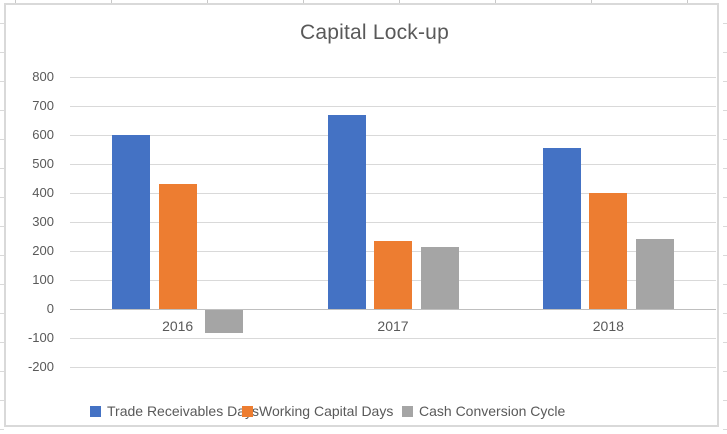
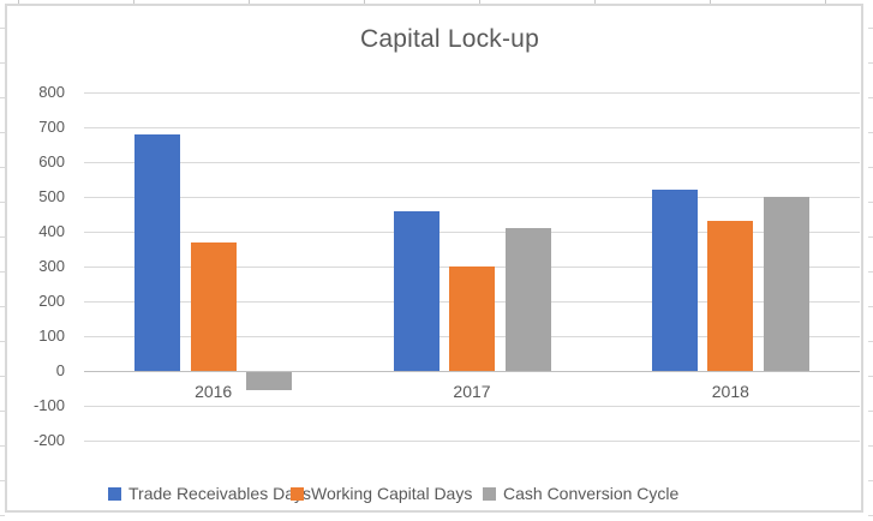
Trade Receivables Days/2016: 600 -> 680
Working Capital Days/2016: 430 -> 370
Cash Conversion Cycle/2016: -80 -> -50
Trade Receivables Days/2017: 670 -> 460
Working Capital Days/2017: 240 -> 300
Cash Conversion Cycle/2017: 220 -> 410
Trade Receivables Days/2018: 560 -> 520
Working Capital Days/2018: 400 -> 430
Cash Conversion Cycle/2018: 240 -> 500
